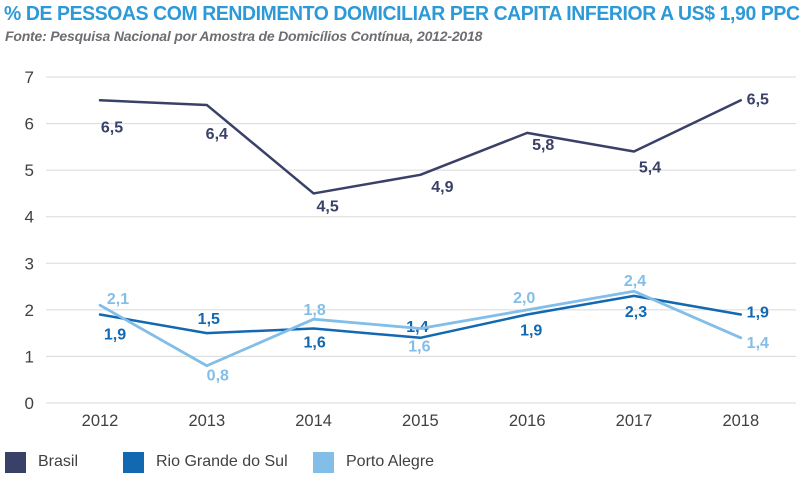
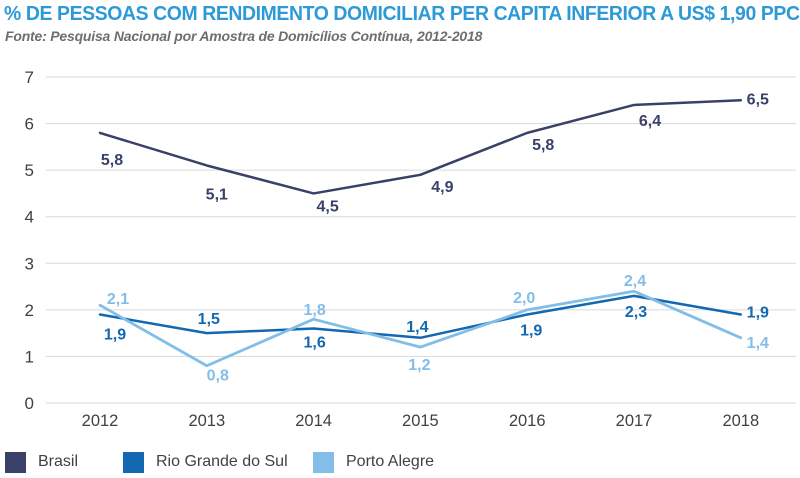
Brasil/2012: 6,5 -> 5,8
Brasil/2013: 6,4 -> 5,1
Porto Alegre/2015: 1,6 -> 1,2
Brasil/2017: 5,4 -> 6,4
